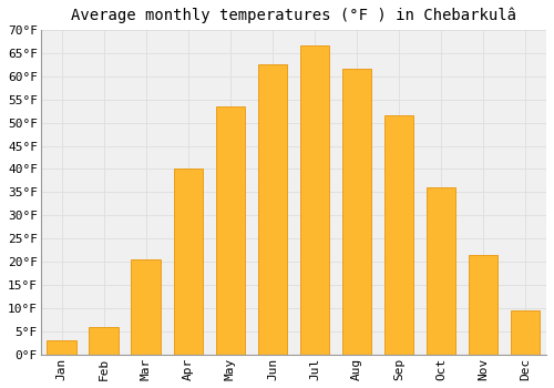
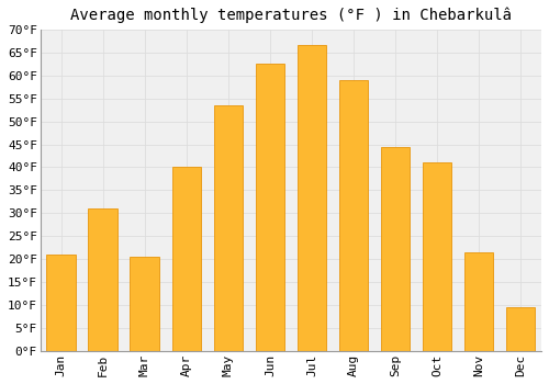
Jan: 3.0°F -> 21.0°F
Feb: 6.0°F -> 31.0°F
Aug: 61.5°F -> 59.0°F
Sep: 51.5°F -> 44.5°F
Oct: 36.0°F -> 41.0°F
